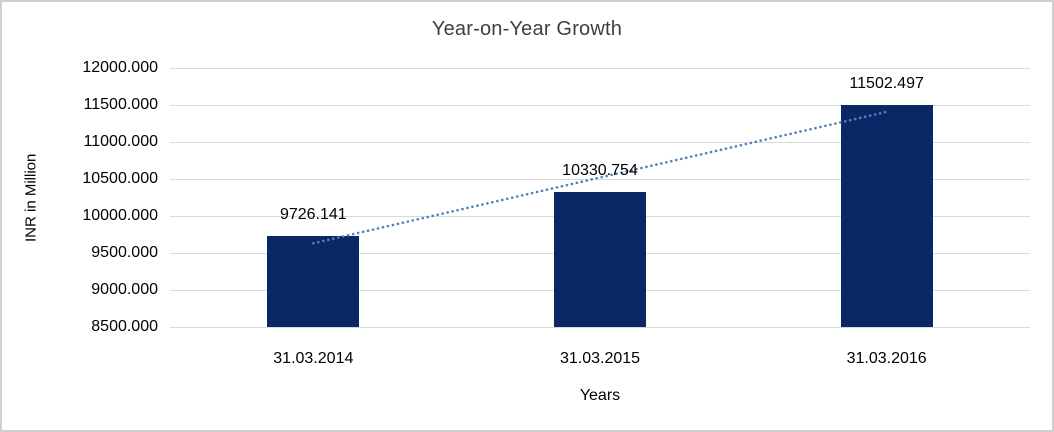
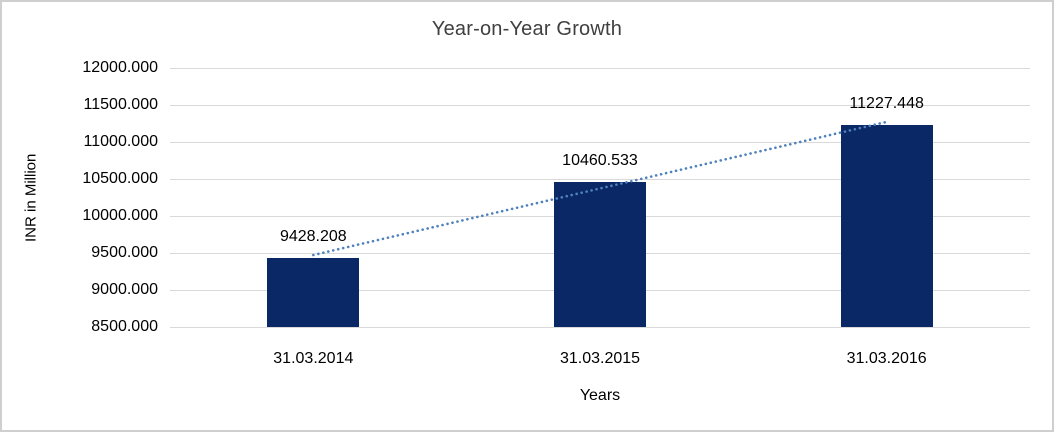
31.03.2014: 9726.141 -> 9428.208
31.03.2015: 10330.754 -> 10460.533
31.03.2016: 11502.497 -> 11227.448
